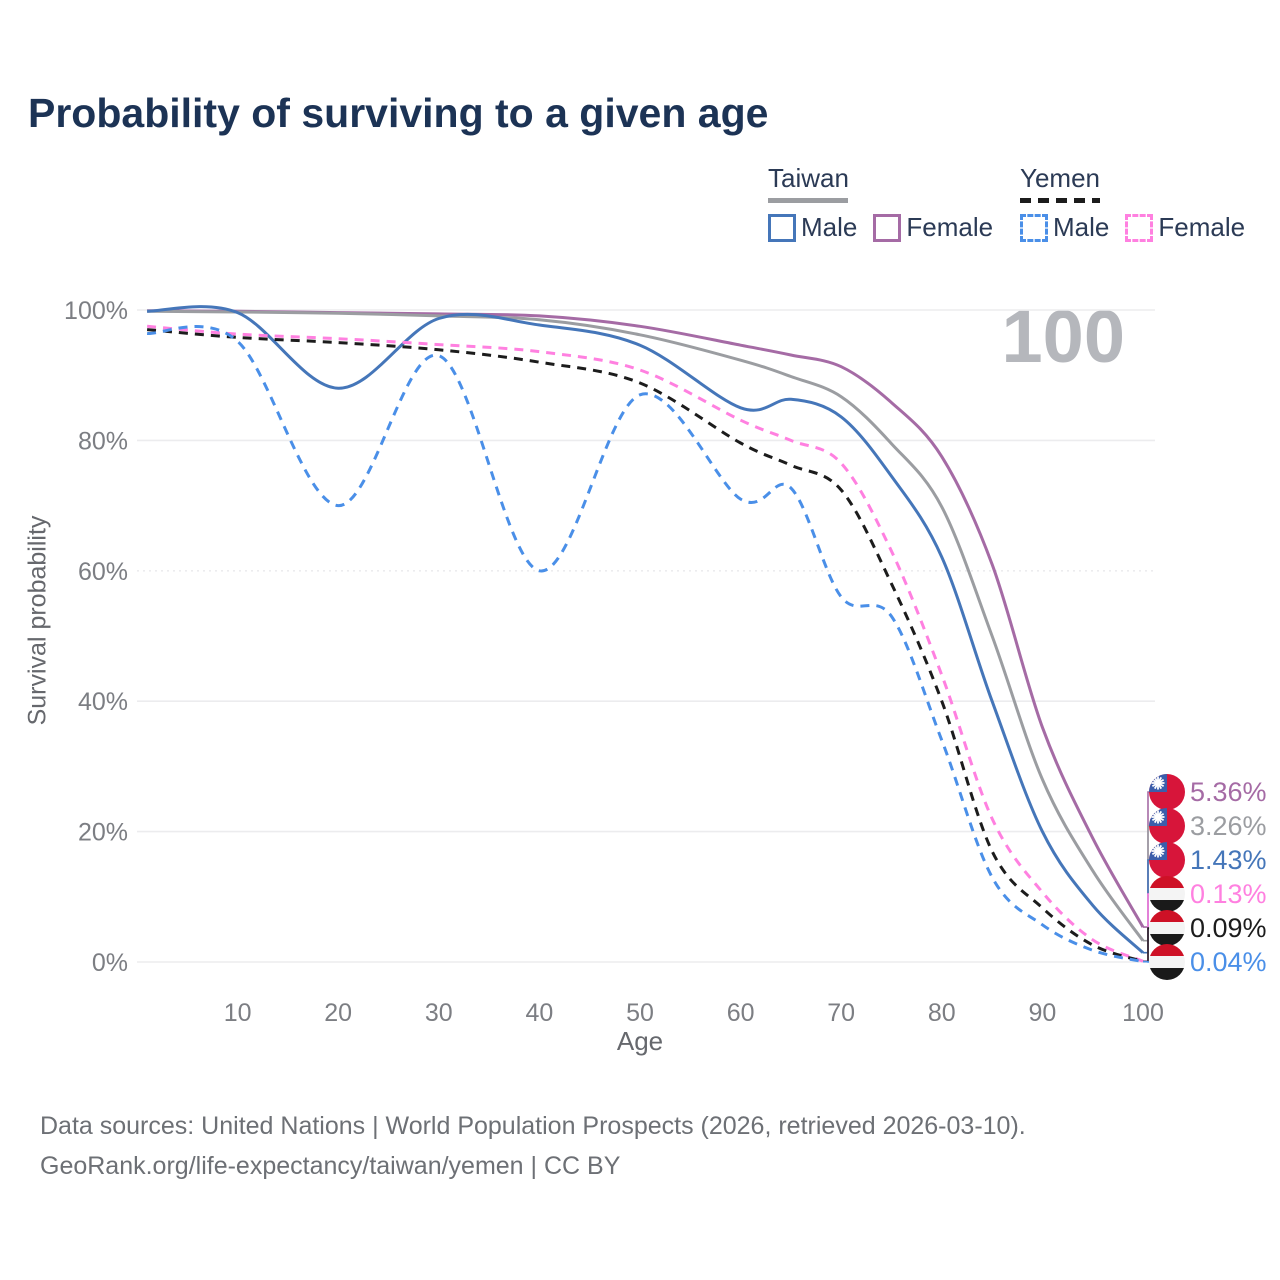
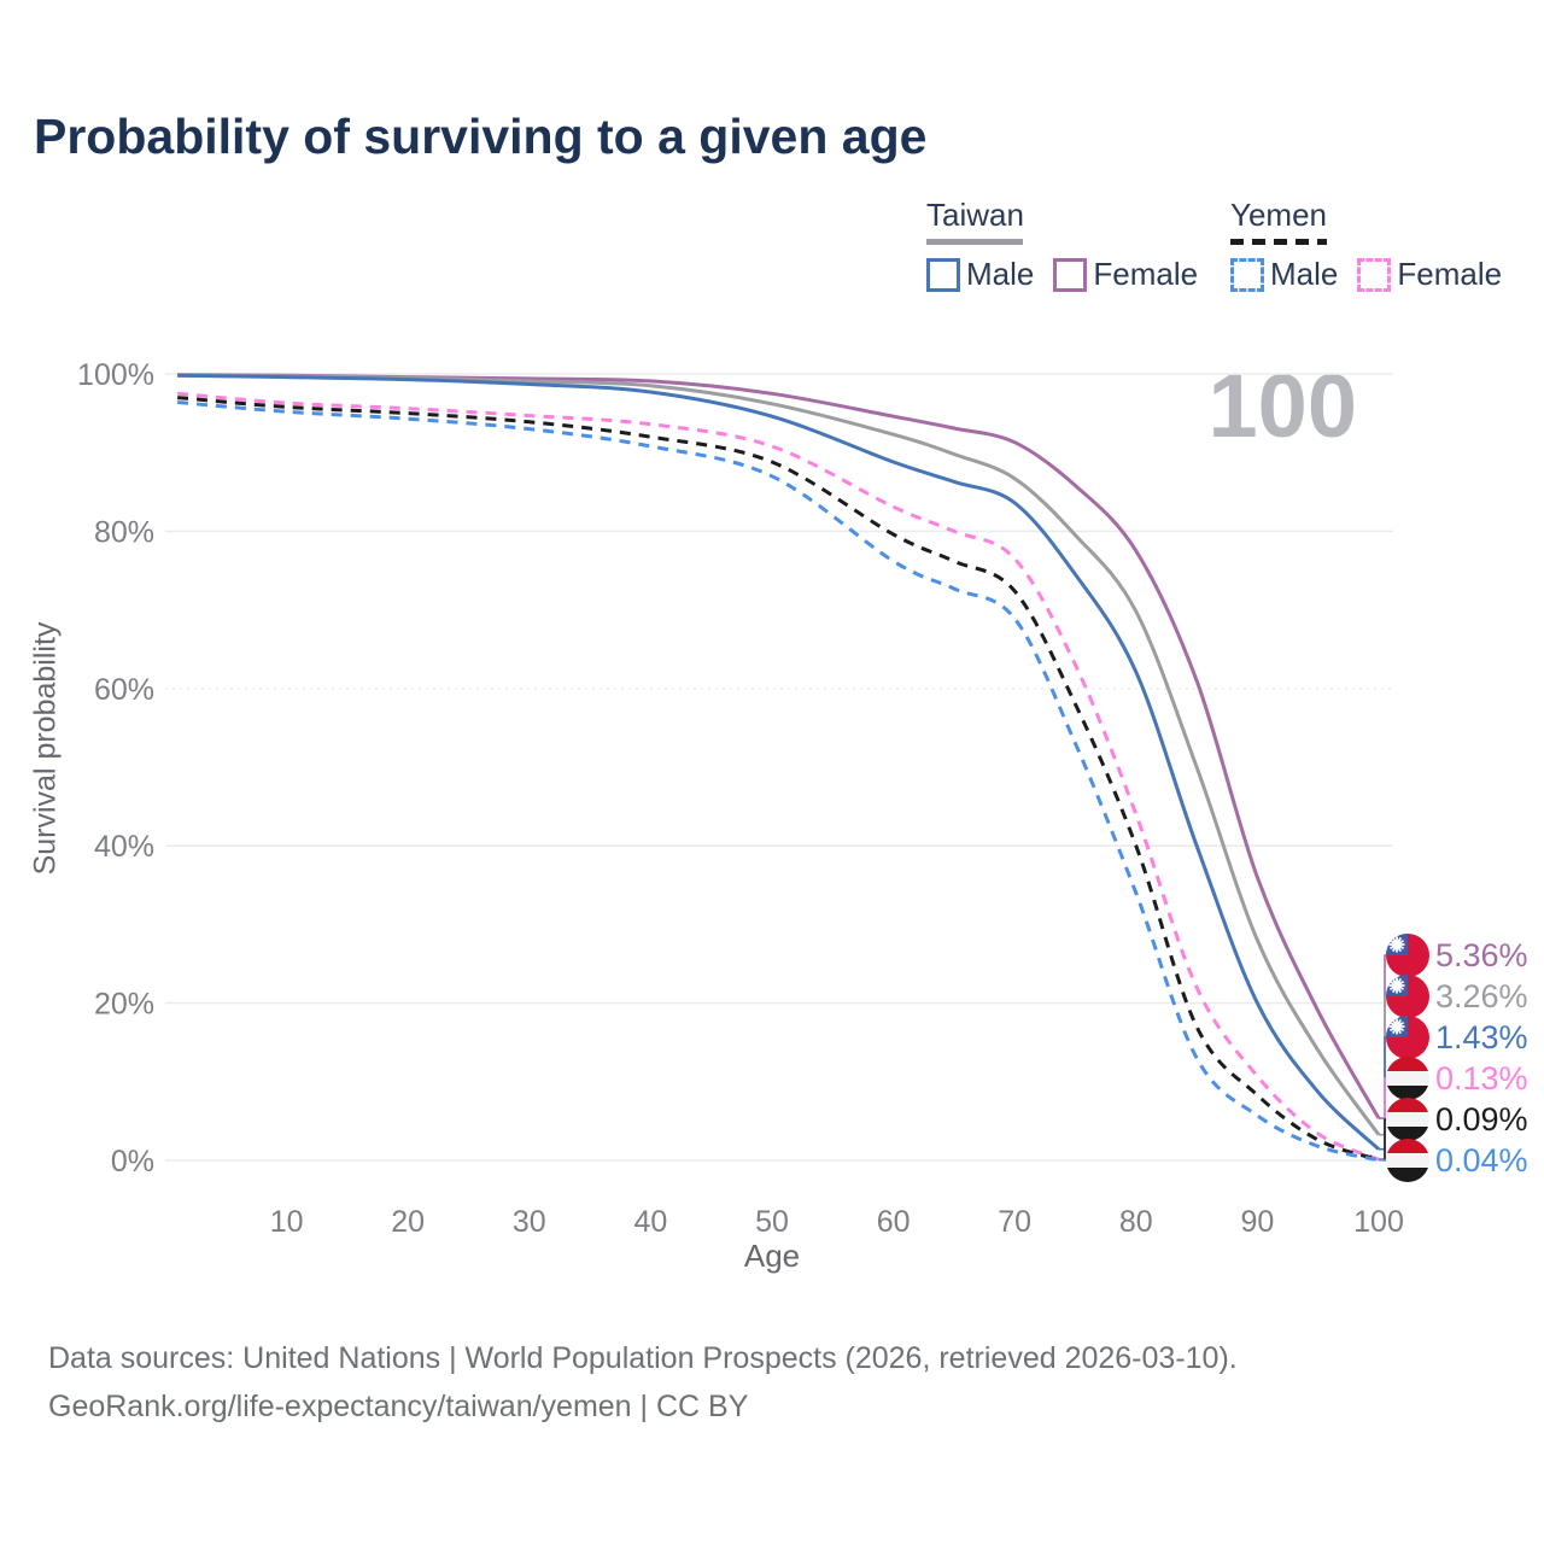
Taiwan Male/20: 88% -> 99%
Yemen Male/20: 70% -> 94%
Yemen Male/40: 60% -> 91%
Taiwan Male/60: 85% -> 89%
Yemen Male/60: 71% -> 76%
Yemen Male/70: 56% -> 69%
